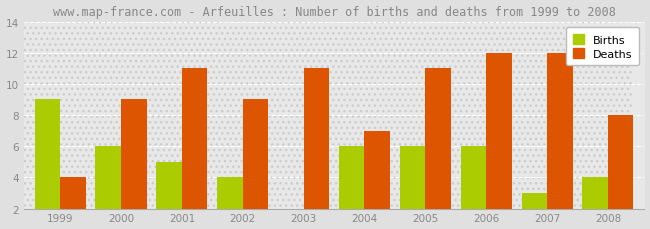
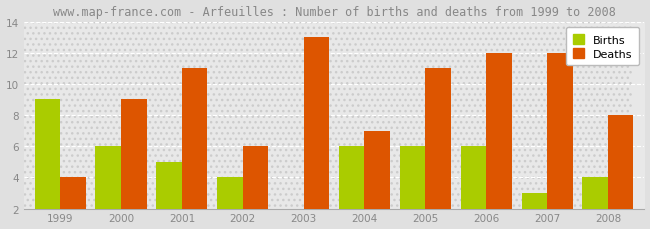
Deaths/2002: 9 -> 6
Deaths/2003: 11 -> 13
